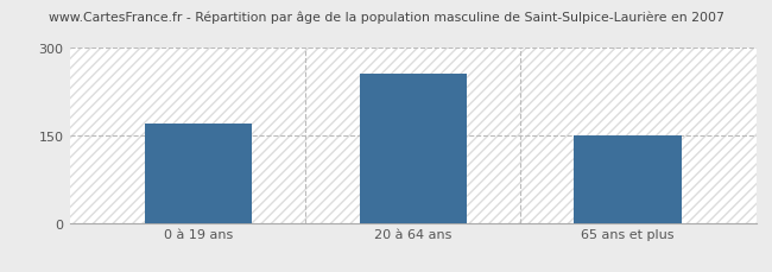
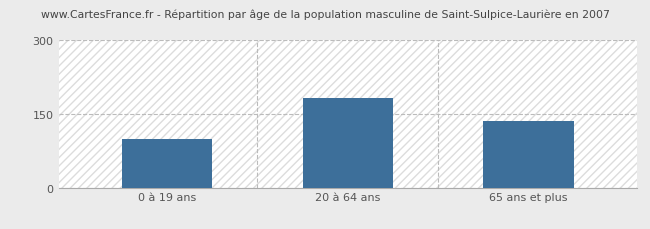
0 à 19 ans: 170 -> 100
20 à 64 ans: 255 -> 183
65 ans et plus: 150 -> 135
